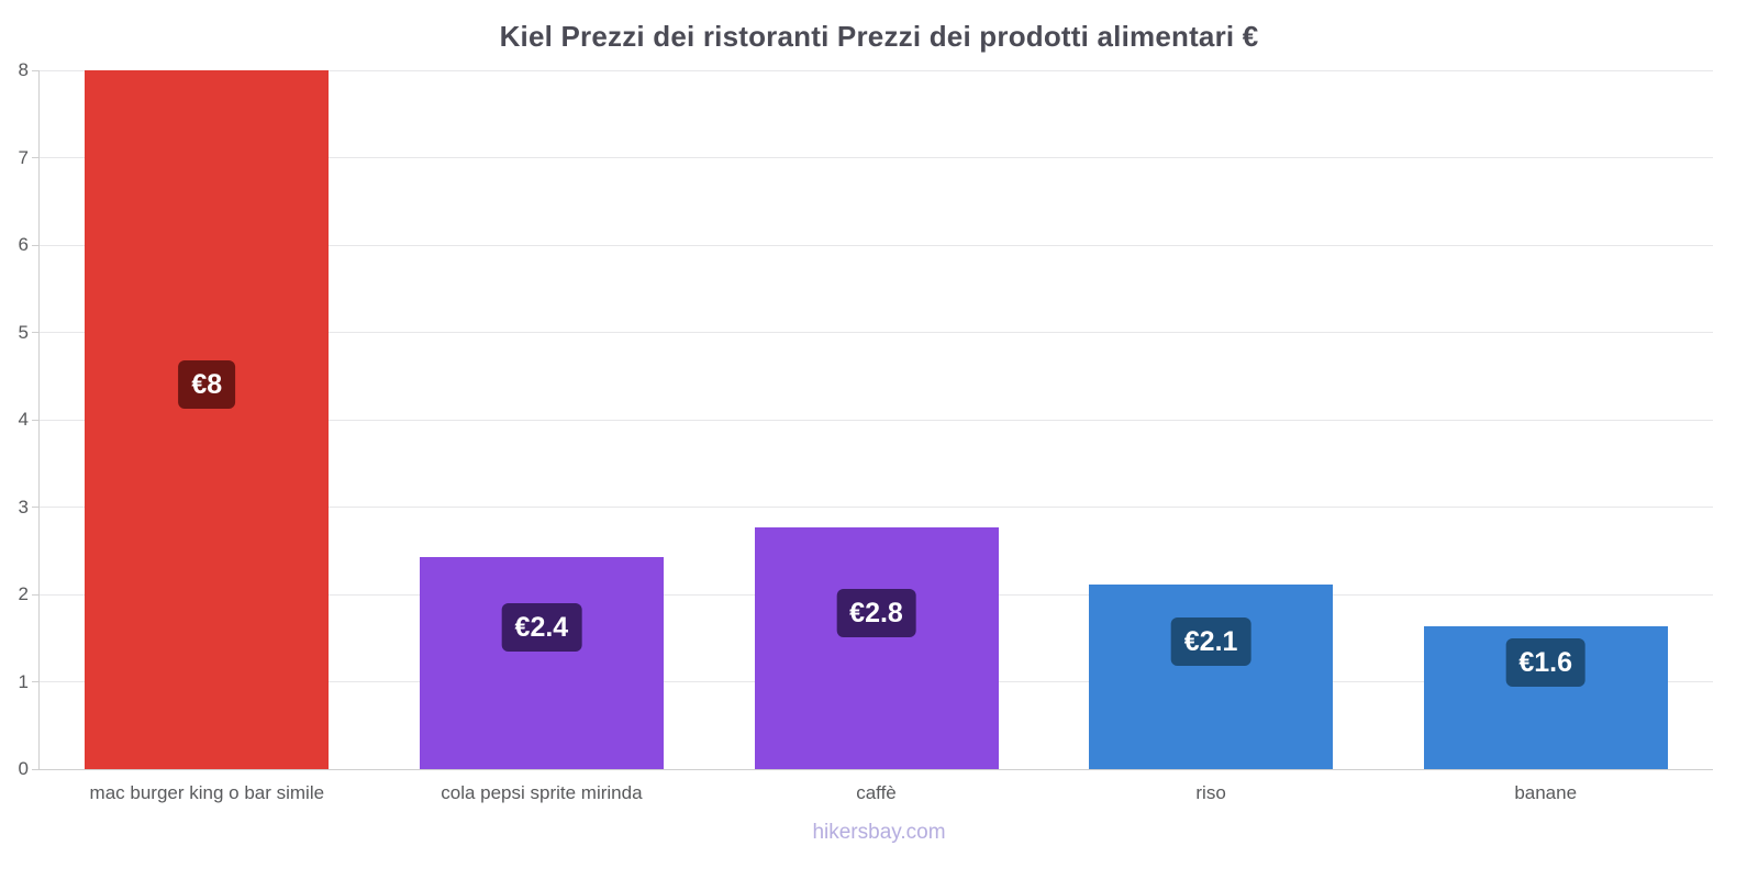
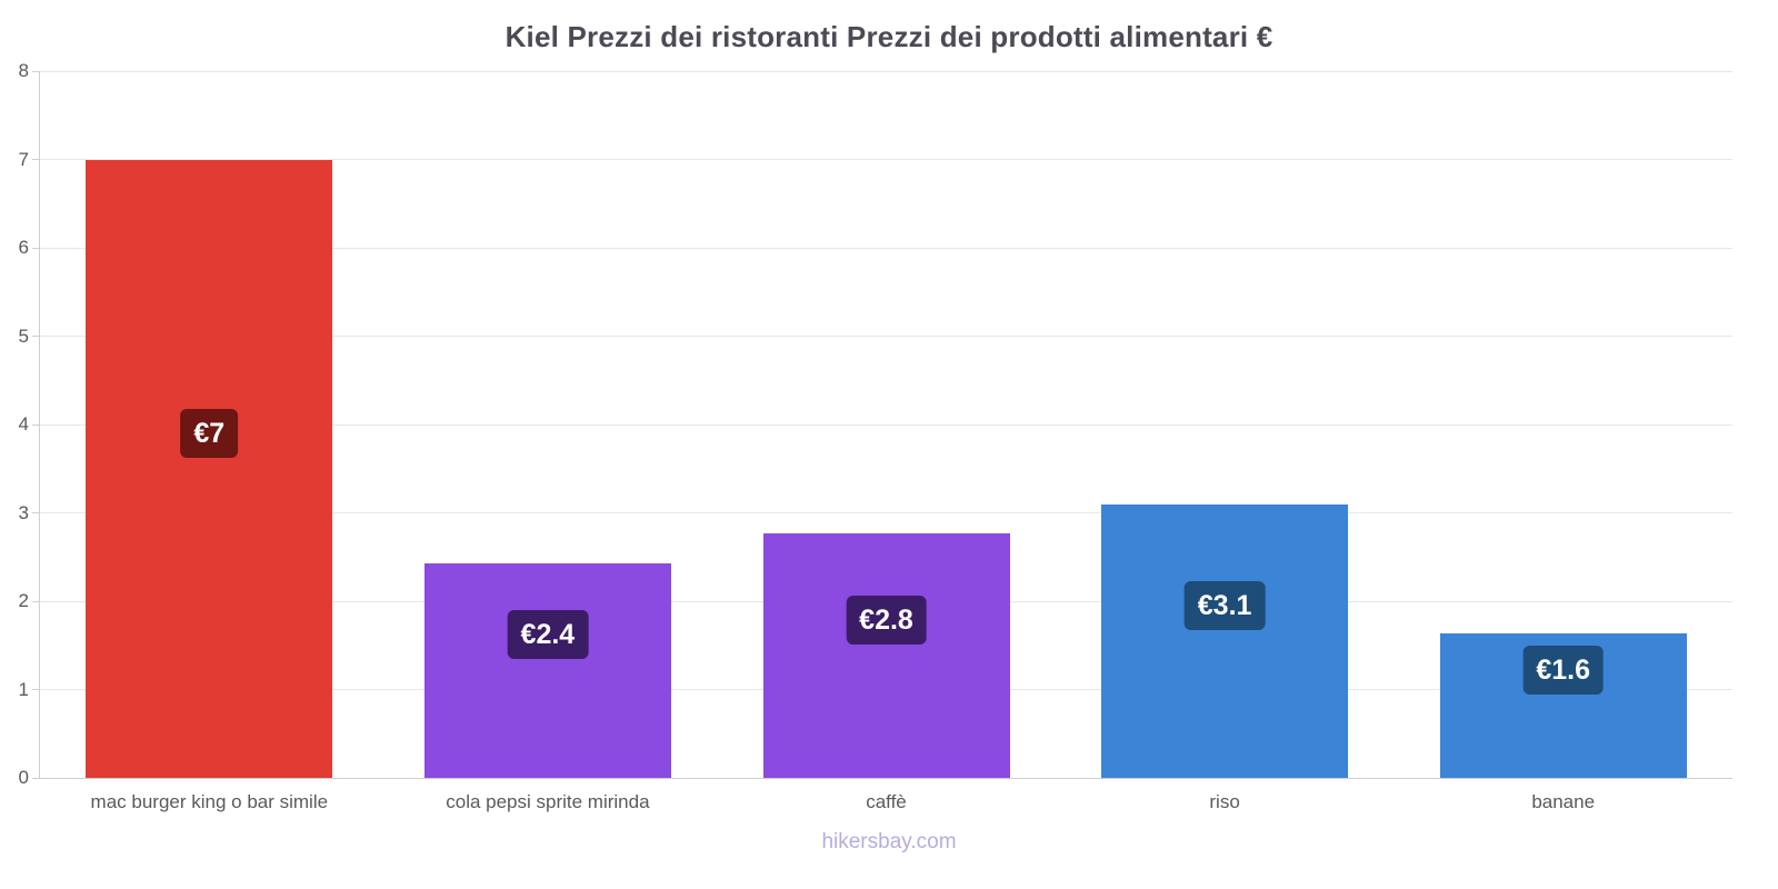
mac burger king o bar simile: €8 -> €7
riso: €2.1 -> €3.1
